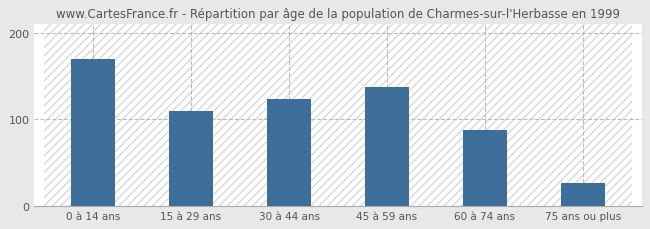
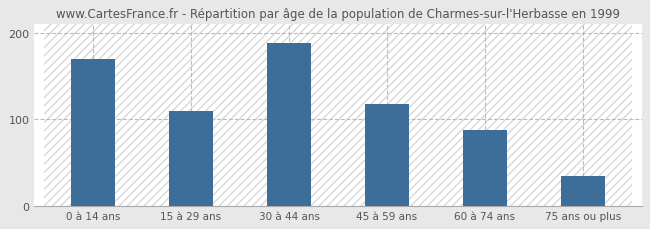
30 à 44 ans: 124 -> 188
45 à 59 ans: 138 -> 118
75 ans ou plus: 26 -> 35
